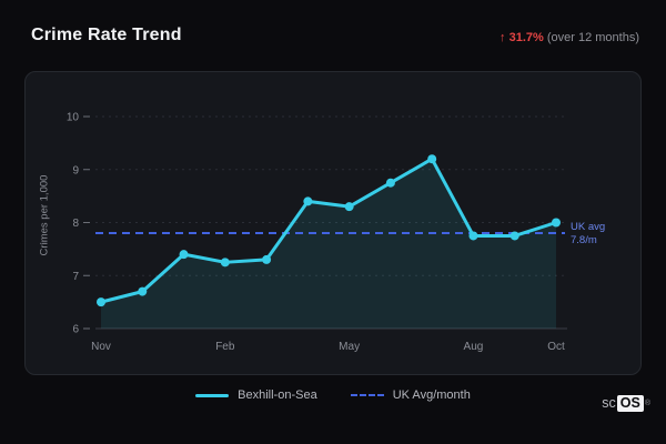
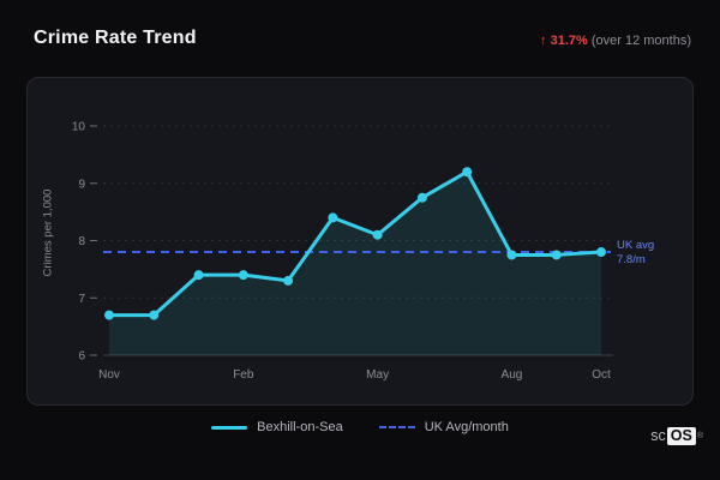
Nov: 6.5 -> 6.7
Feb: 7.2 -> 7.4
May: 8.3 -> 8.1
Oct: 8.0 -> 7.8
